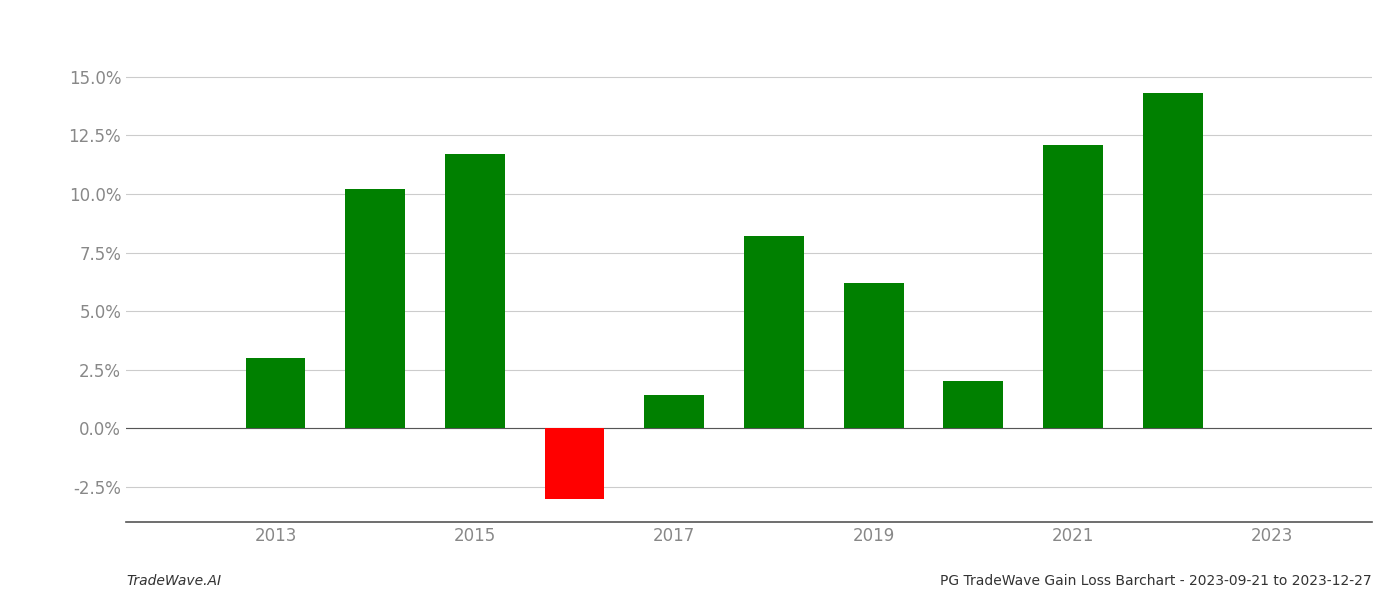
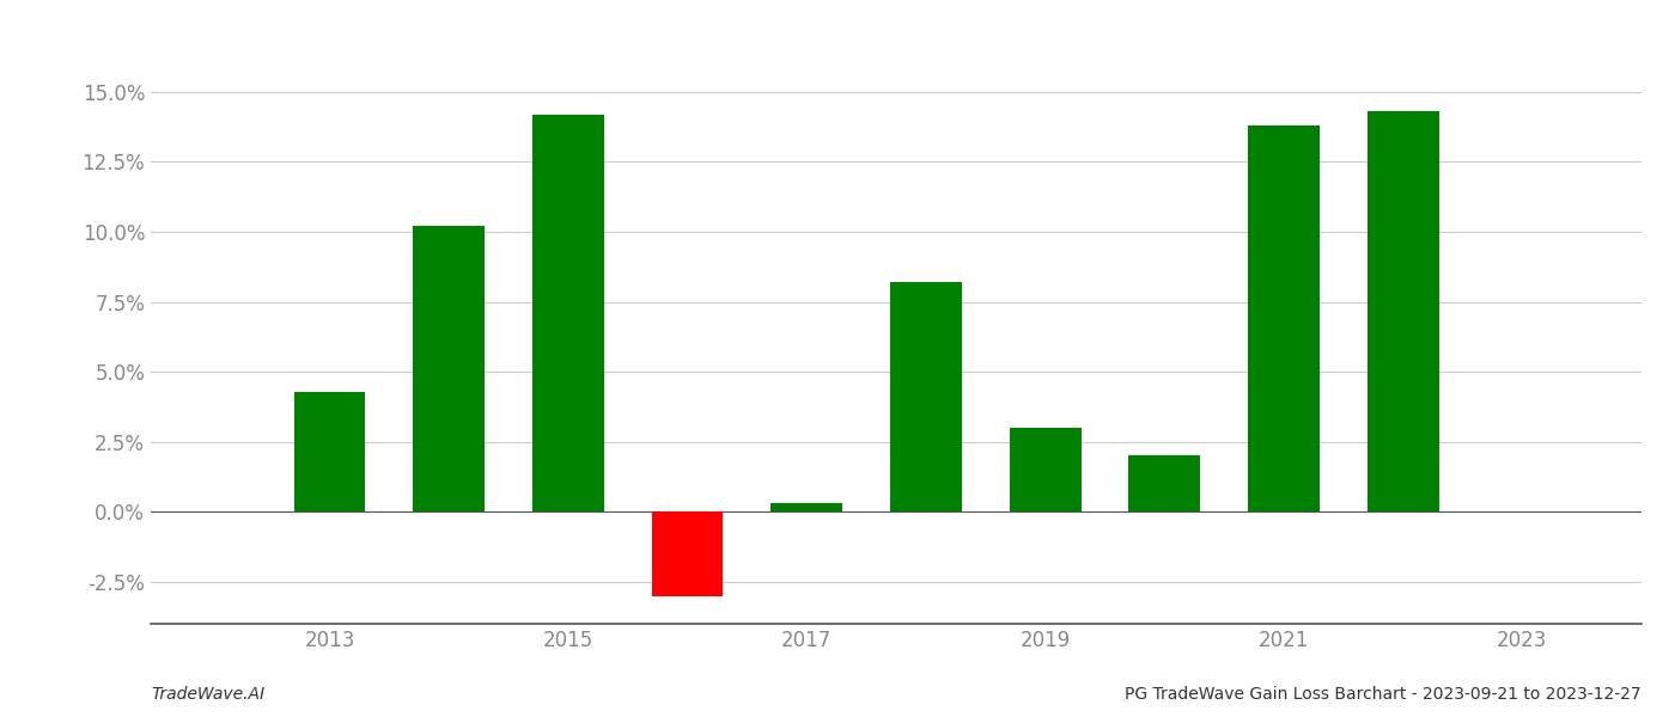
2013: 3.0% -> 4.3%
2015: 11.7% -> 14.2%
2017: 1.4% -> 0.3%
2019: 6.2% -> 3.0%
2021: 12.1% -> 13.8%
